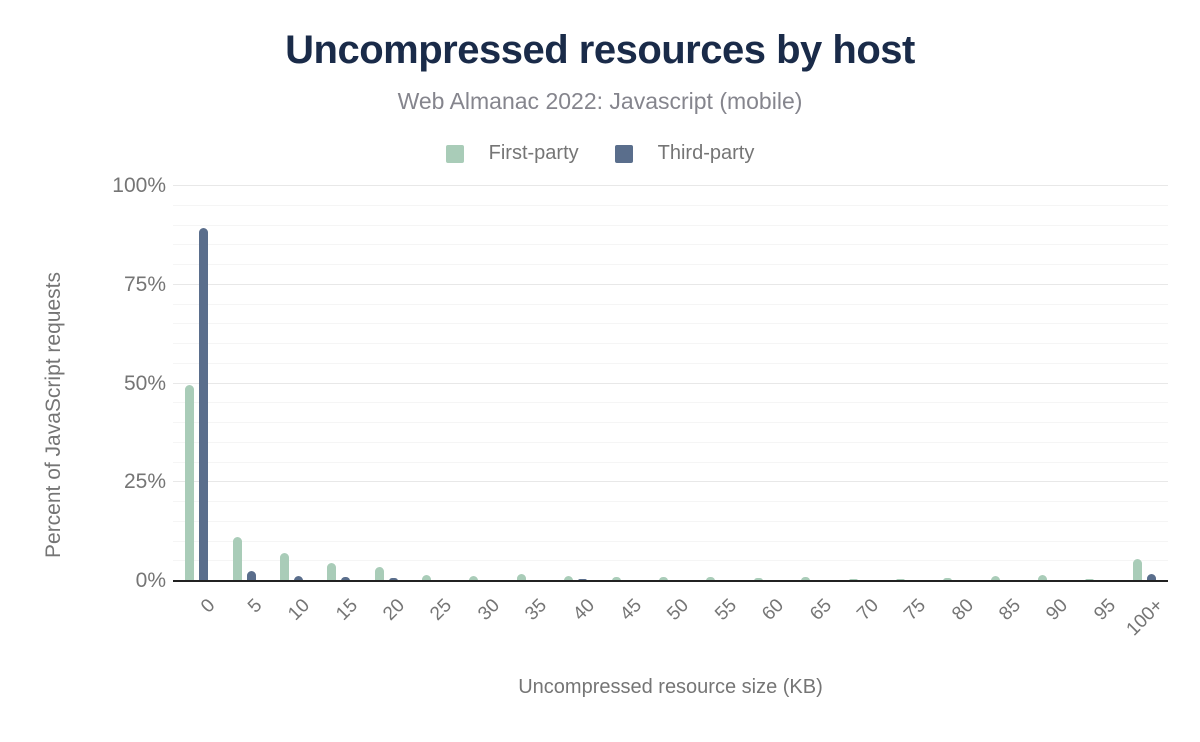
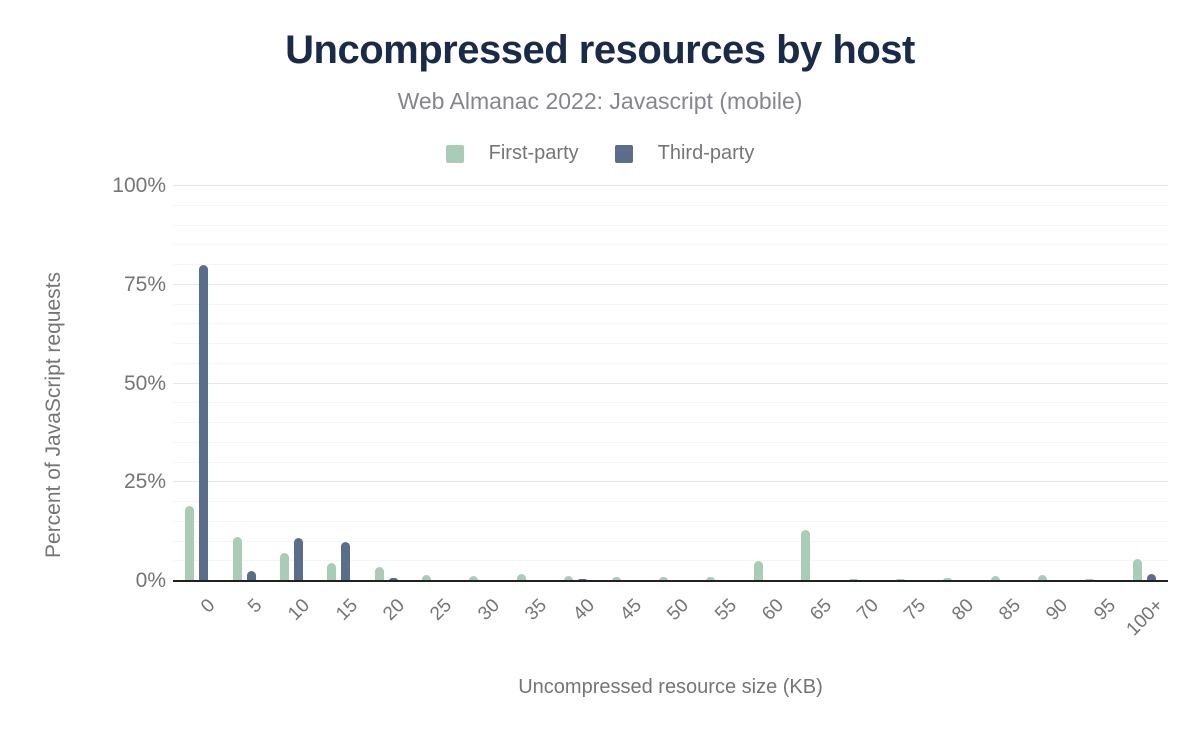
First-party/0: 50% -> 19%
Third-party/0: 89% -> 80%
Third-party/10: 1% -> 11%
Third-party/15: 1% -> 10%
First-party/60: 1% -> 5%
First-party/65: 1% -> 13%
